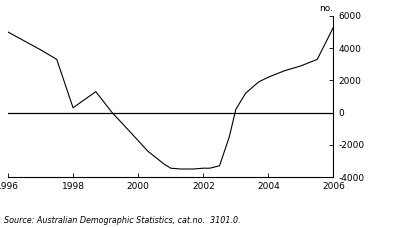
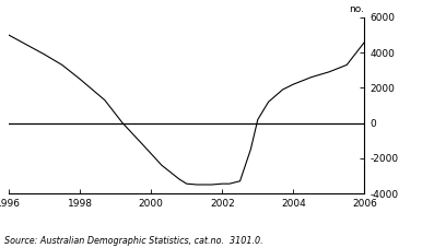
1998: 300 -> 2500
2006: 5300 -> 4600
